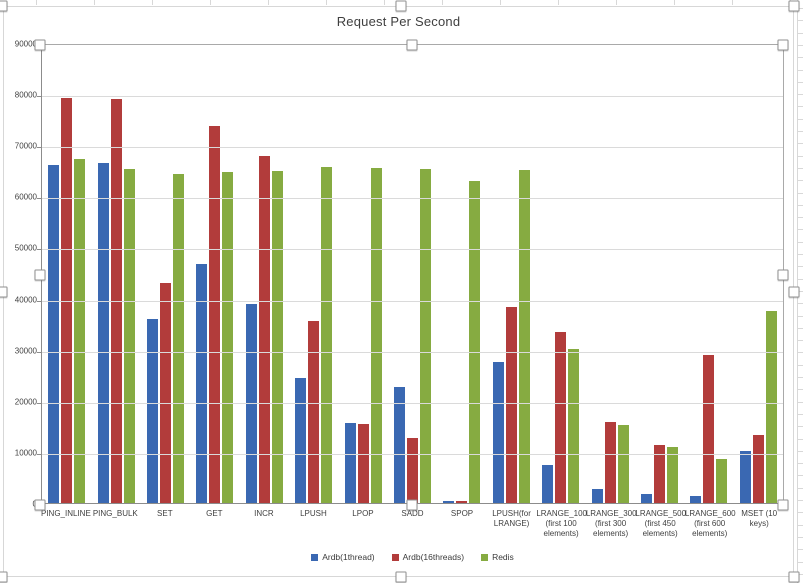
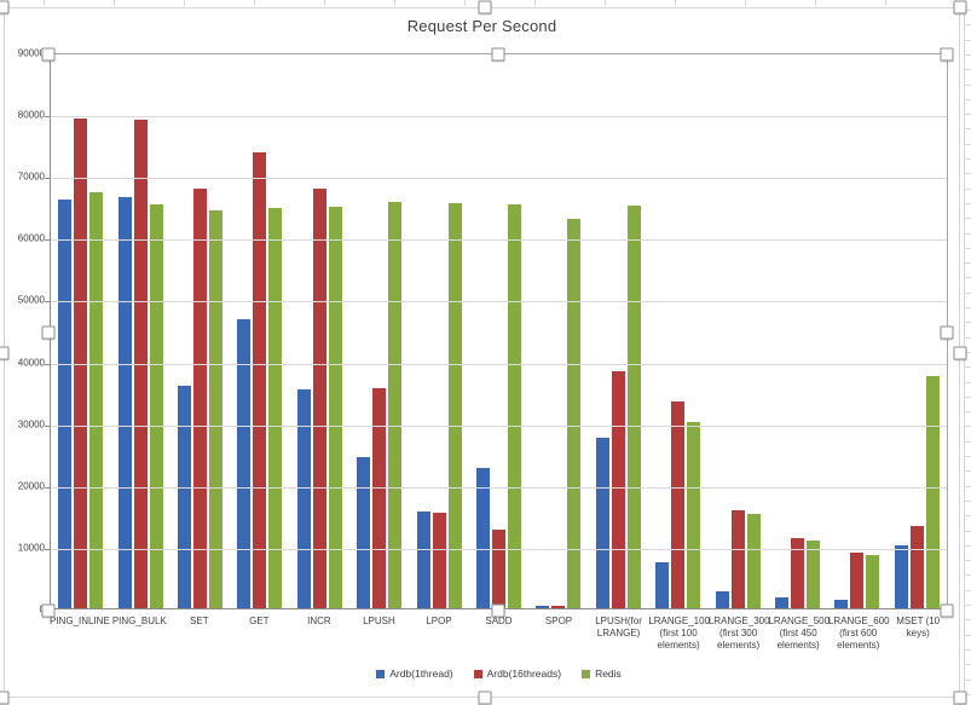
Ardb(16threads)/SET: 43000 -> 68000
Ardb(1thread)/INCR: 39000 -> 36000
Ardb(16threads)/LRANGE_600 (first 600 elements): 29000 -> 9000
